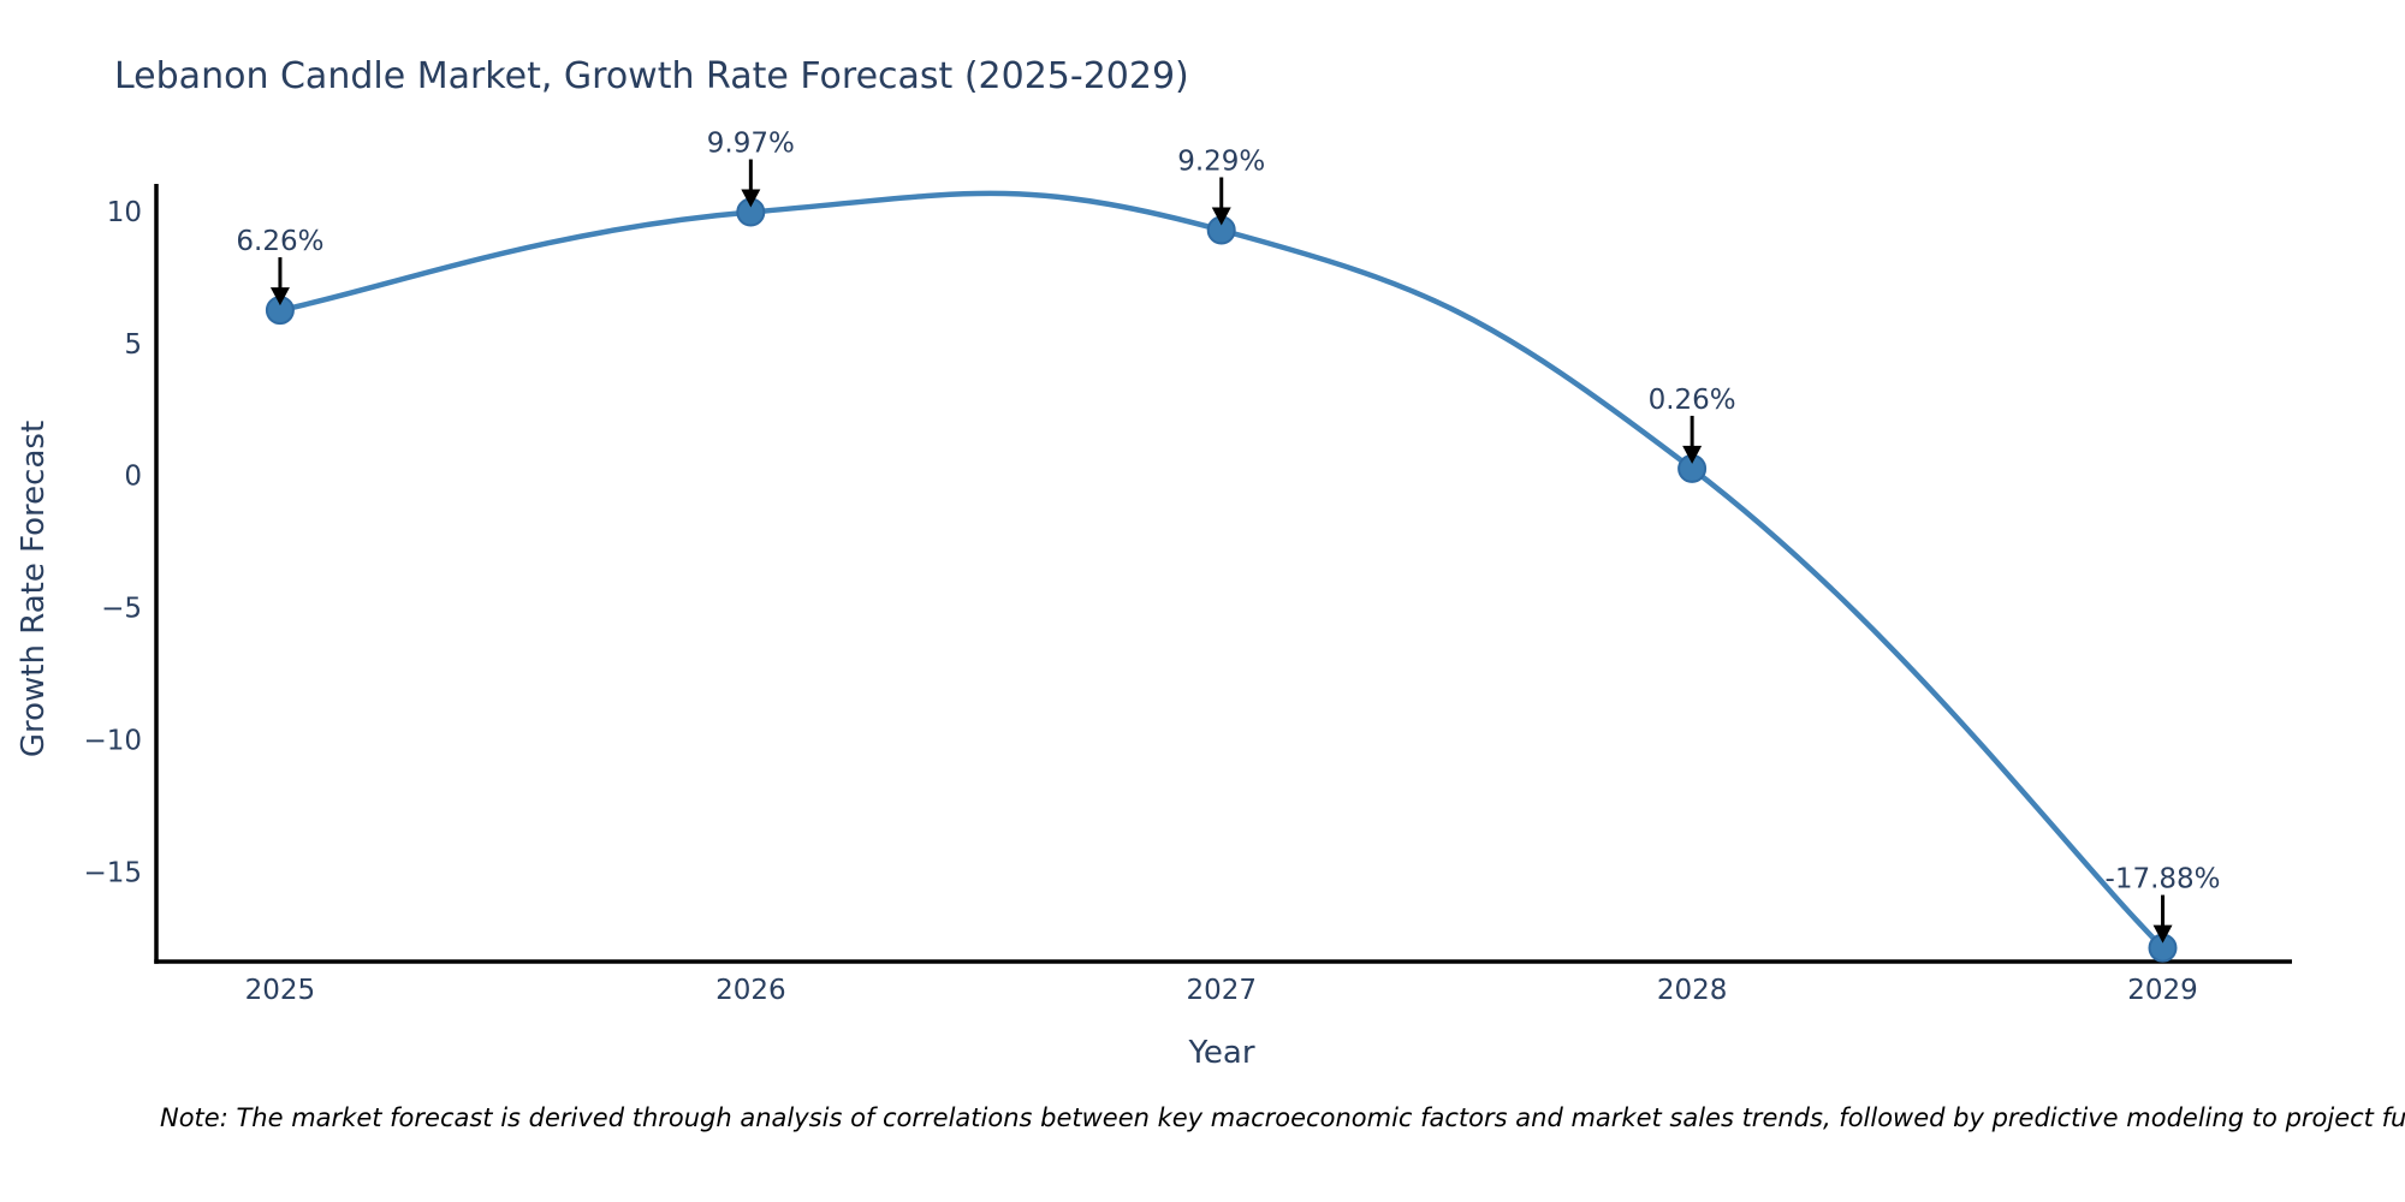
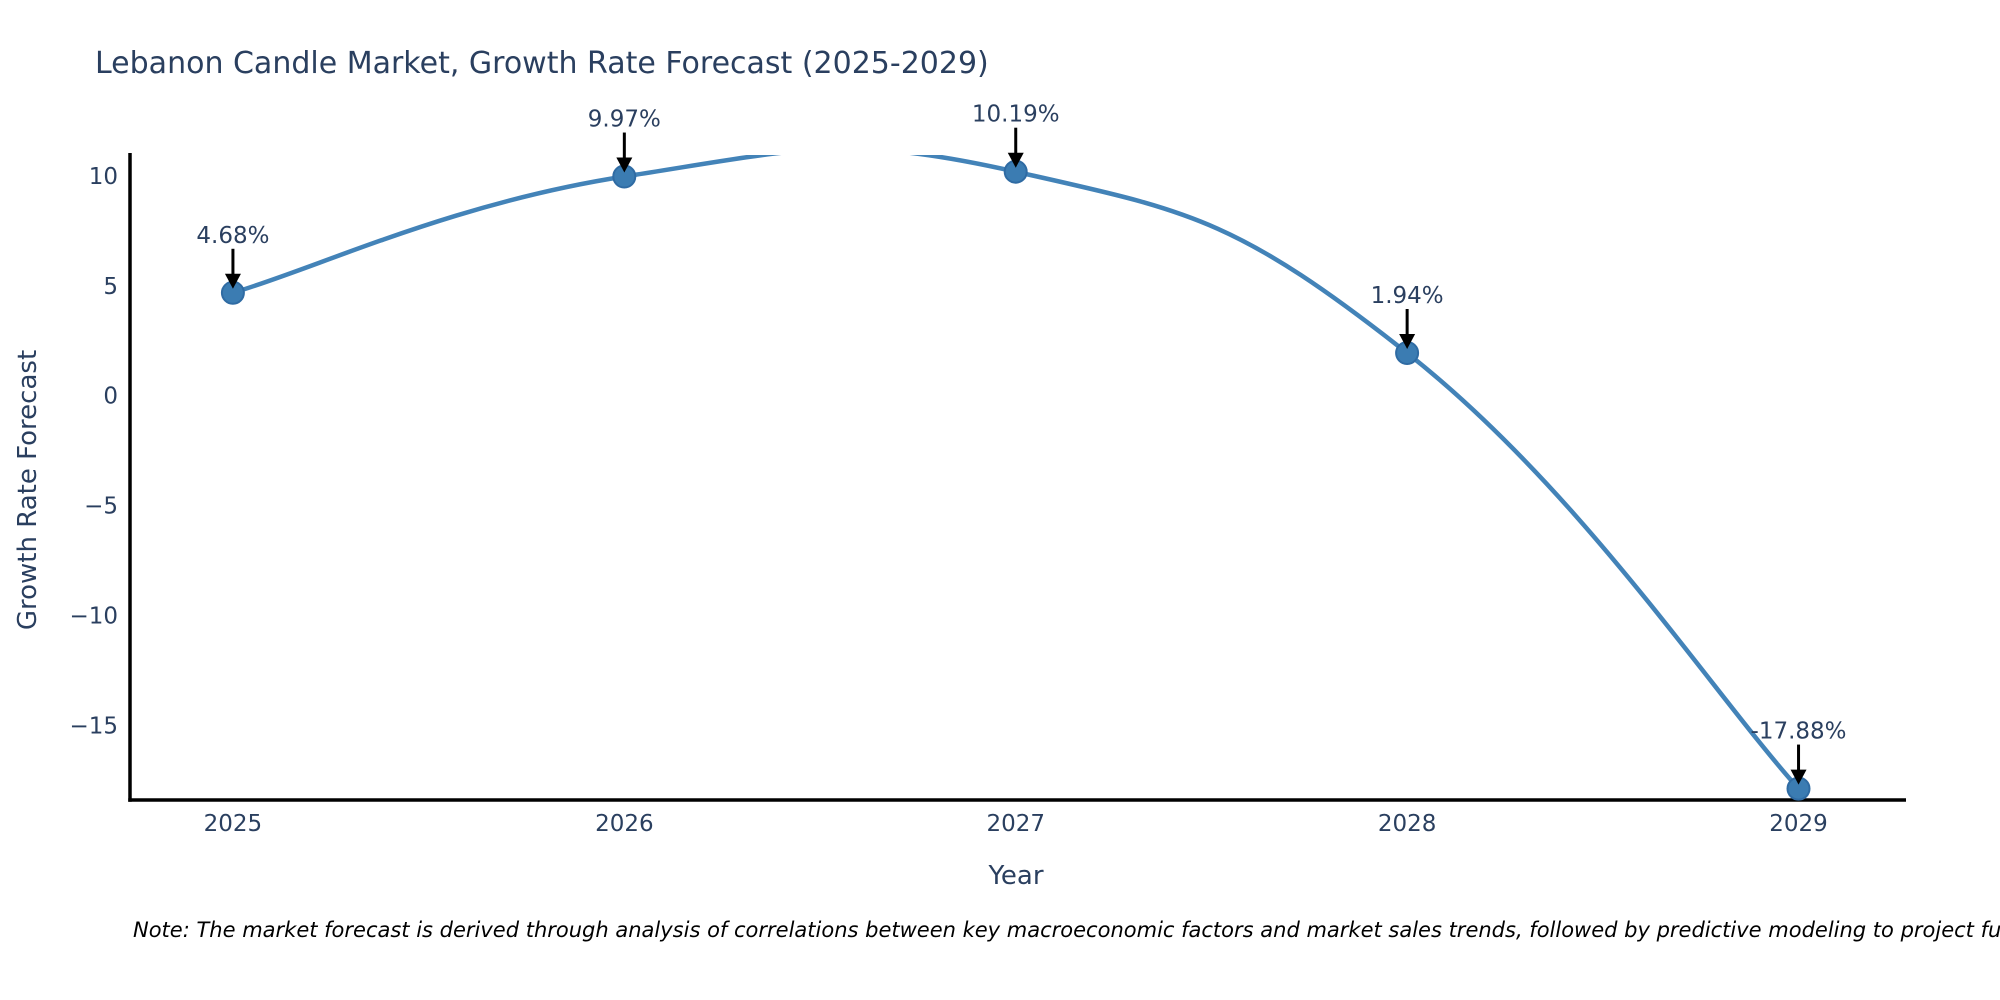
2025: 6.26% -> 4.68%
2027: 9.29% -> 10.19%
2028: 0.26% -> 1.94%
